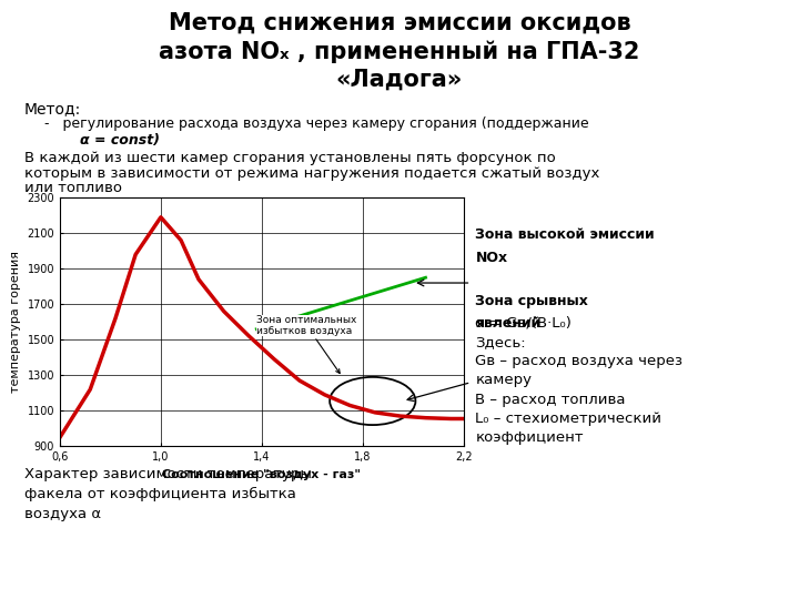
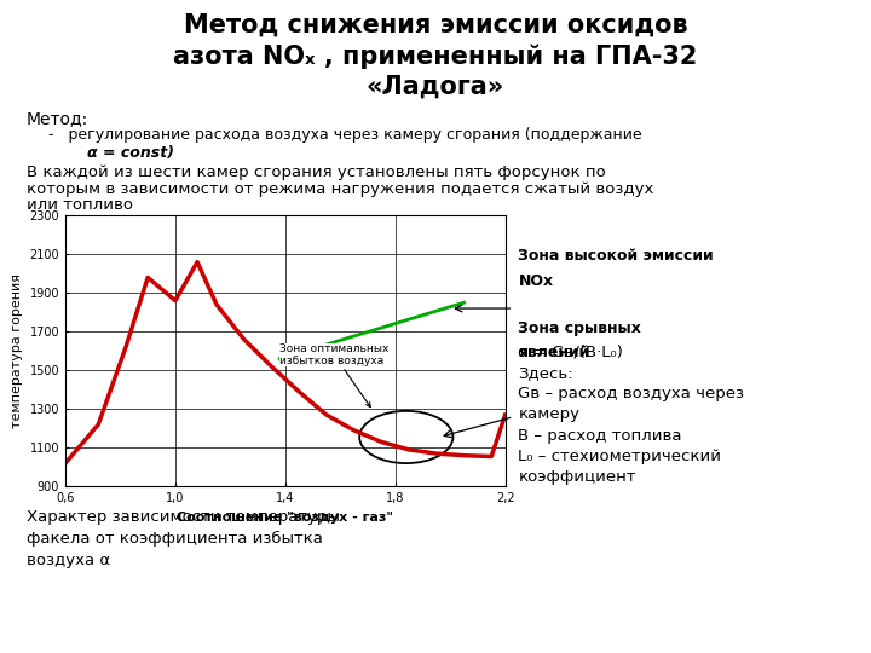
0,6: 950 -> 1020
1,0: 2190 -> 1860
2,2: 1060 -> 1270
